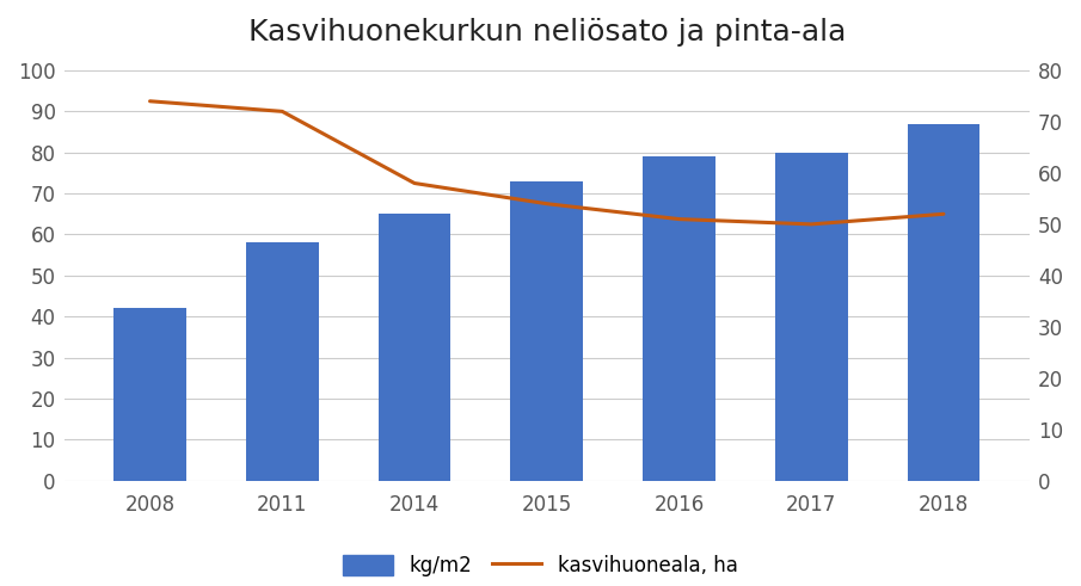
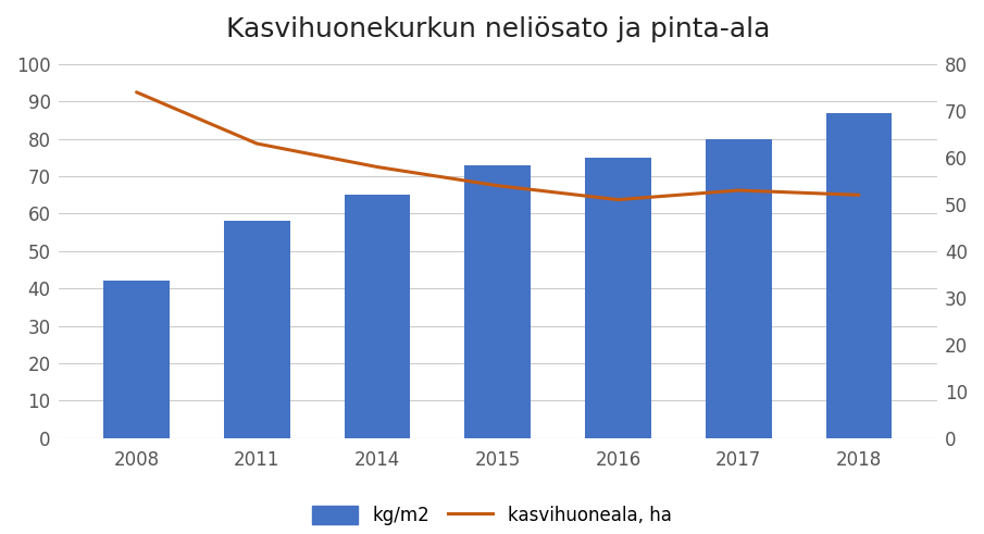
kasvihuoneala, ha/2011: 72 -> 63
kg/m2/2016: 79 -> 75
kasvihuoneala, ha/2017: 50 -> 53
